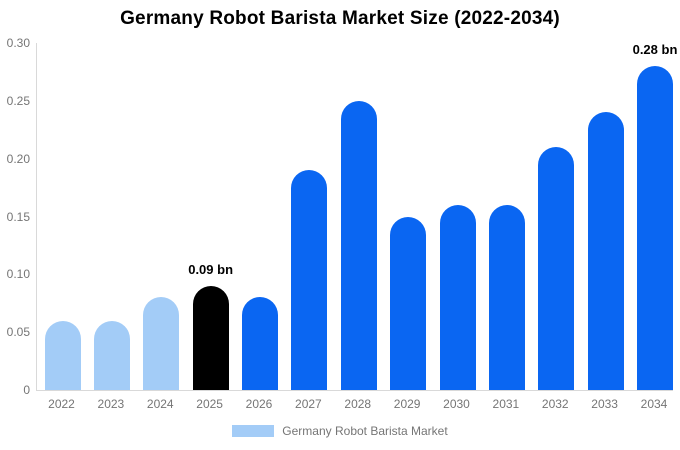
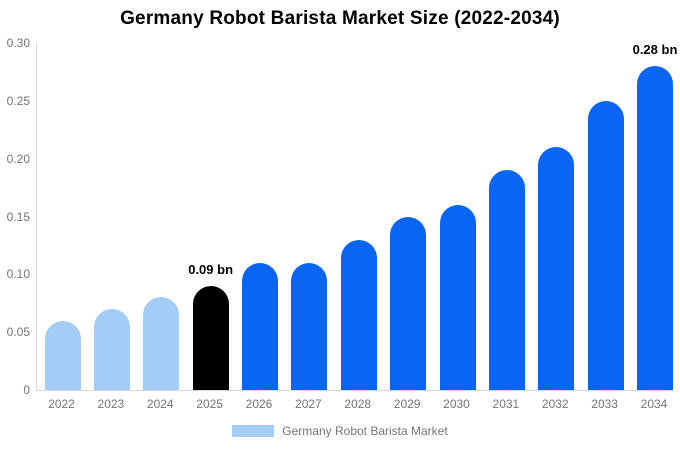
2023: 0.06 -> 0.07
2026: 0.08 -> 0.11
2027: 0.19 -> 0.11
2028: 0.25 -> 0.13
2031: 0.16 -> 0.19
2033: 0.24 -> 0.25
